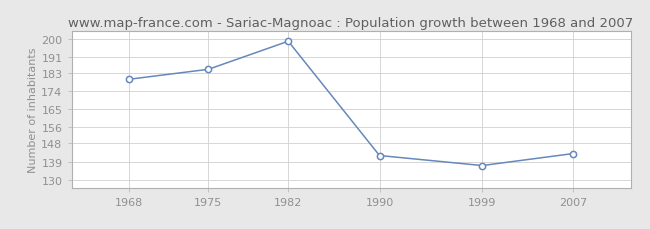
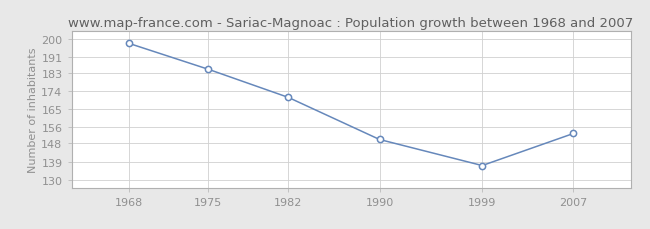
1968: 180 -> 198
1982: 199 -> 171
1990: 142 -> 150
2007: 143 -> 153
